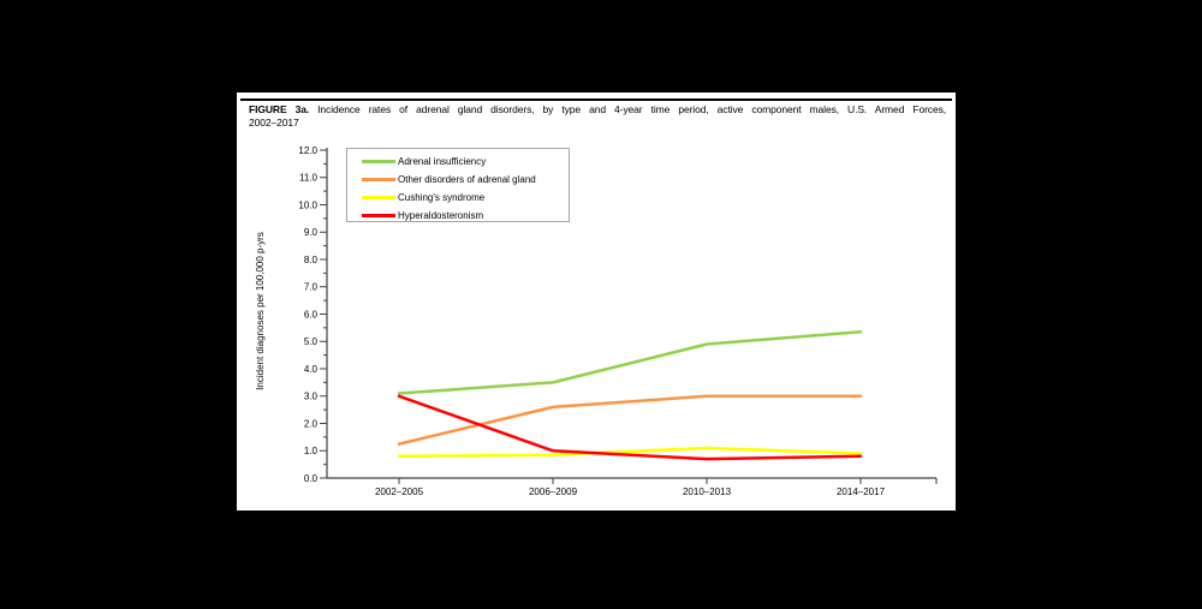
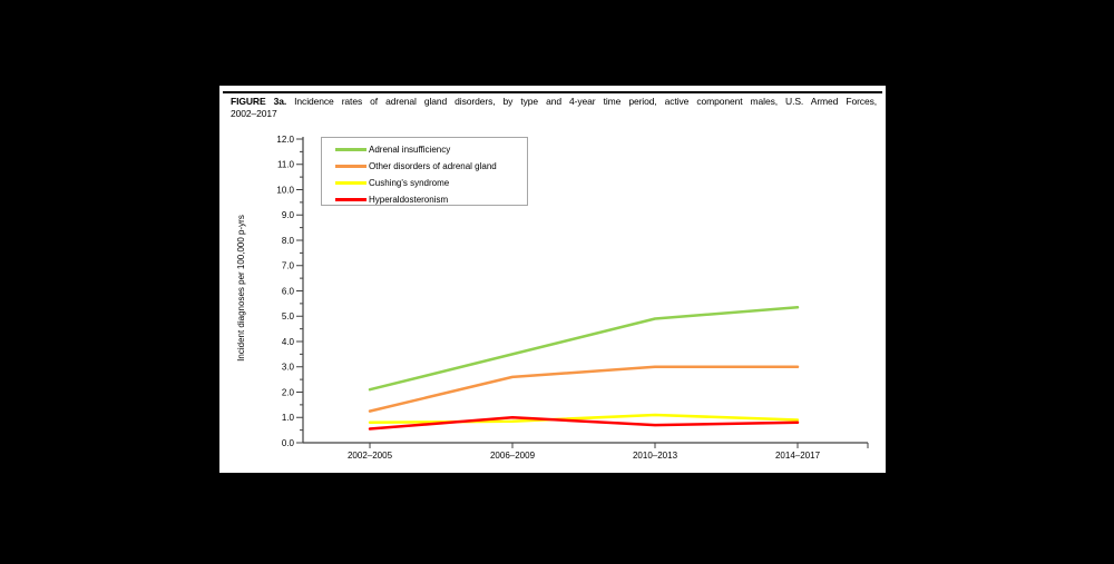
Adrenal insufficiency/2002–2005: 3.1 -> 2.1
Hyperaldosteronism/2002–2005: 3.0 -> 0.6
